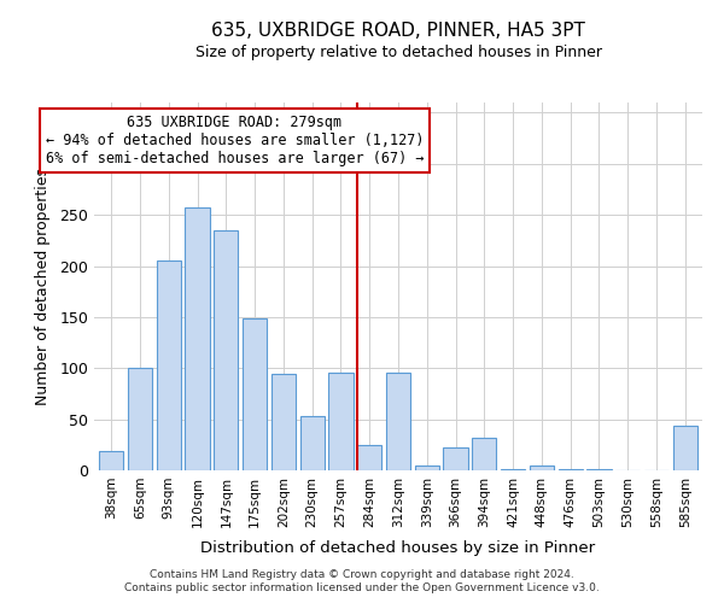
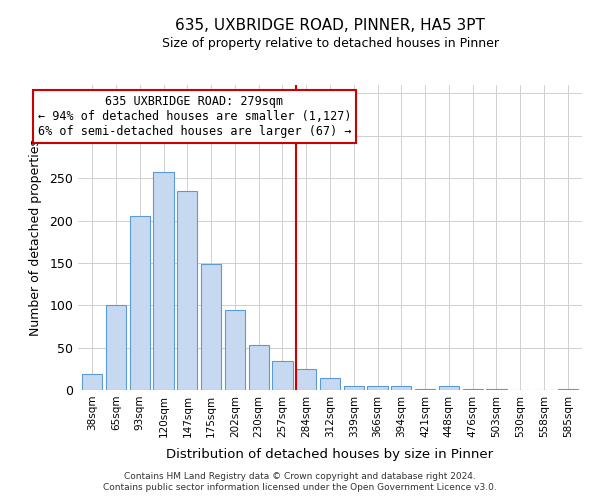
257sqm: 96 -> 34
312sqm: 96 -> 14
366sqm: 22 -> 5
394sqm: 32 -> 5
585sqm: 44 -> 1
